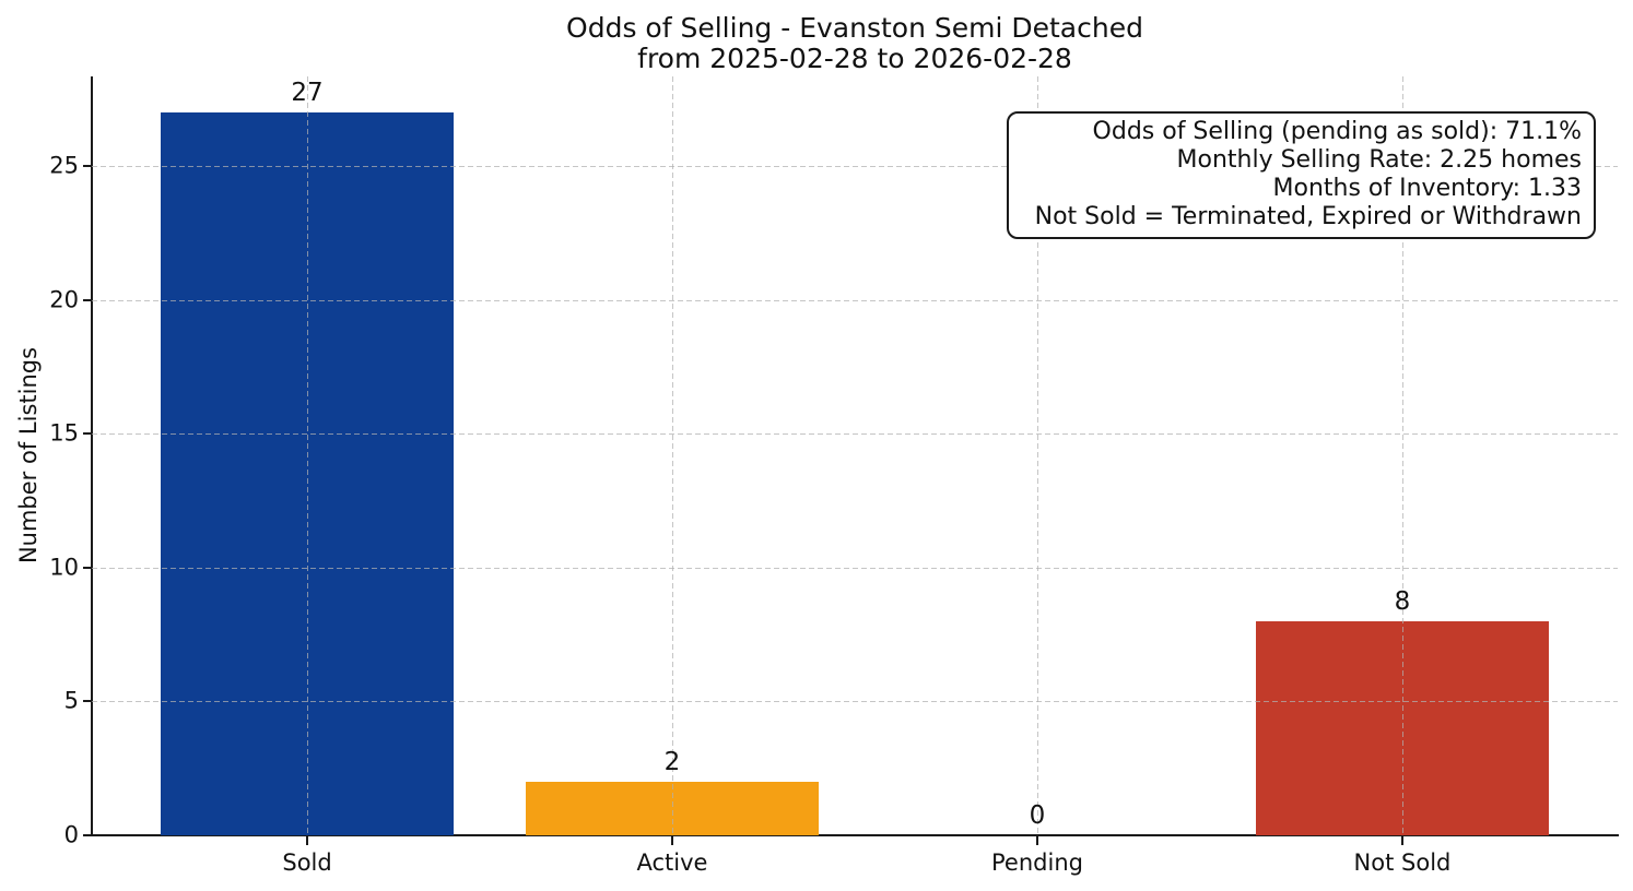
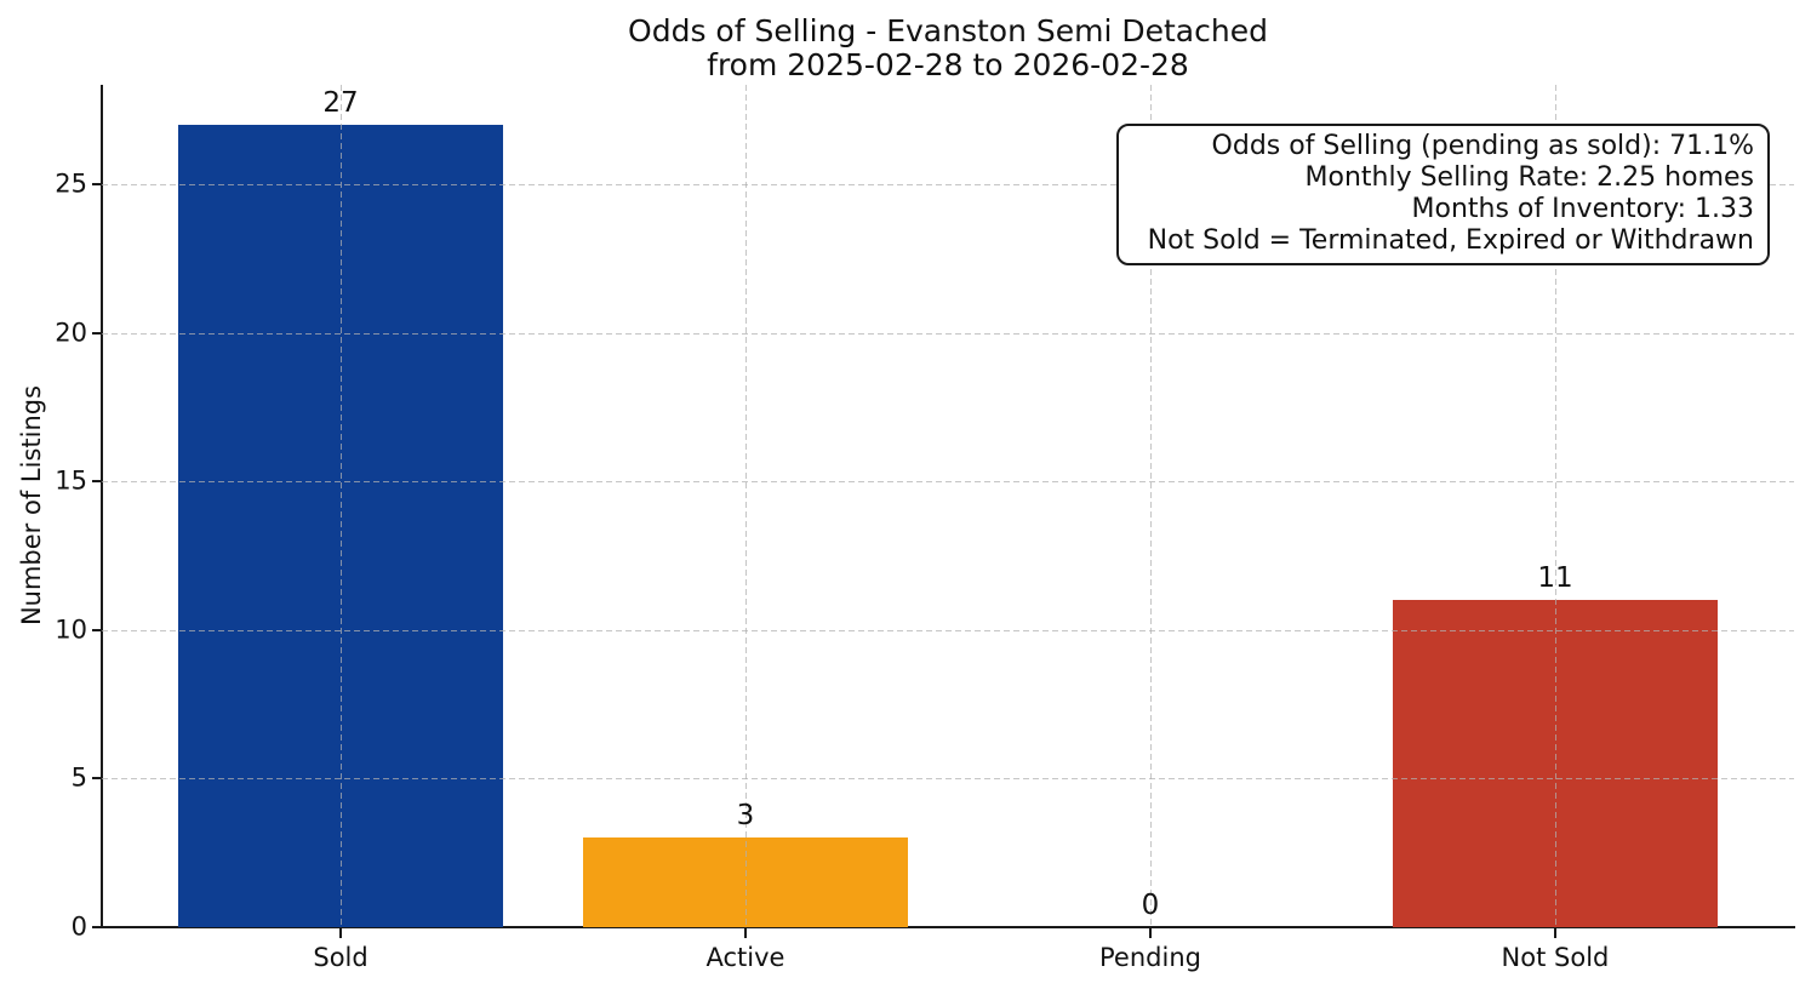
Active: 2 -> 3
Not Sold: 8 -> 11
